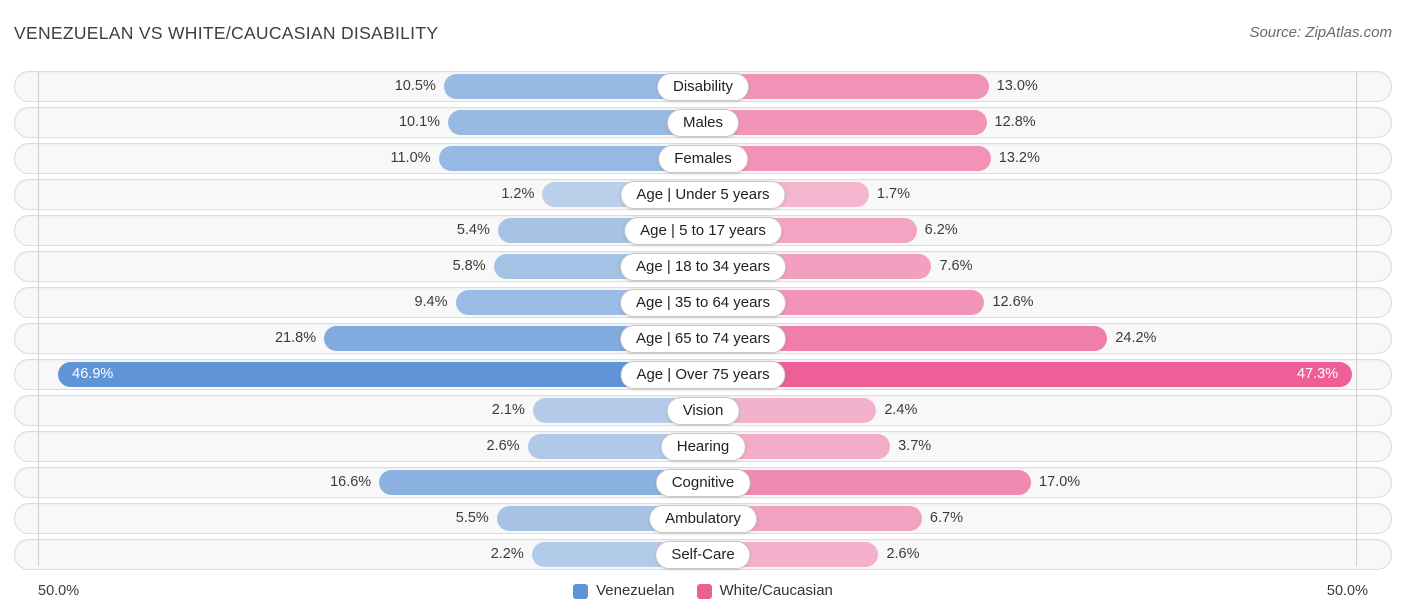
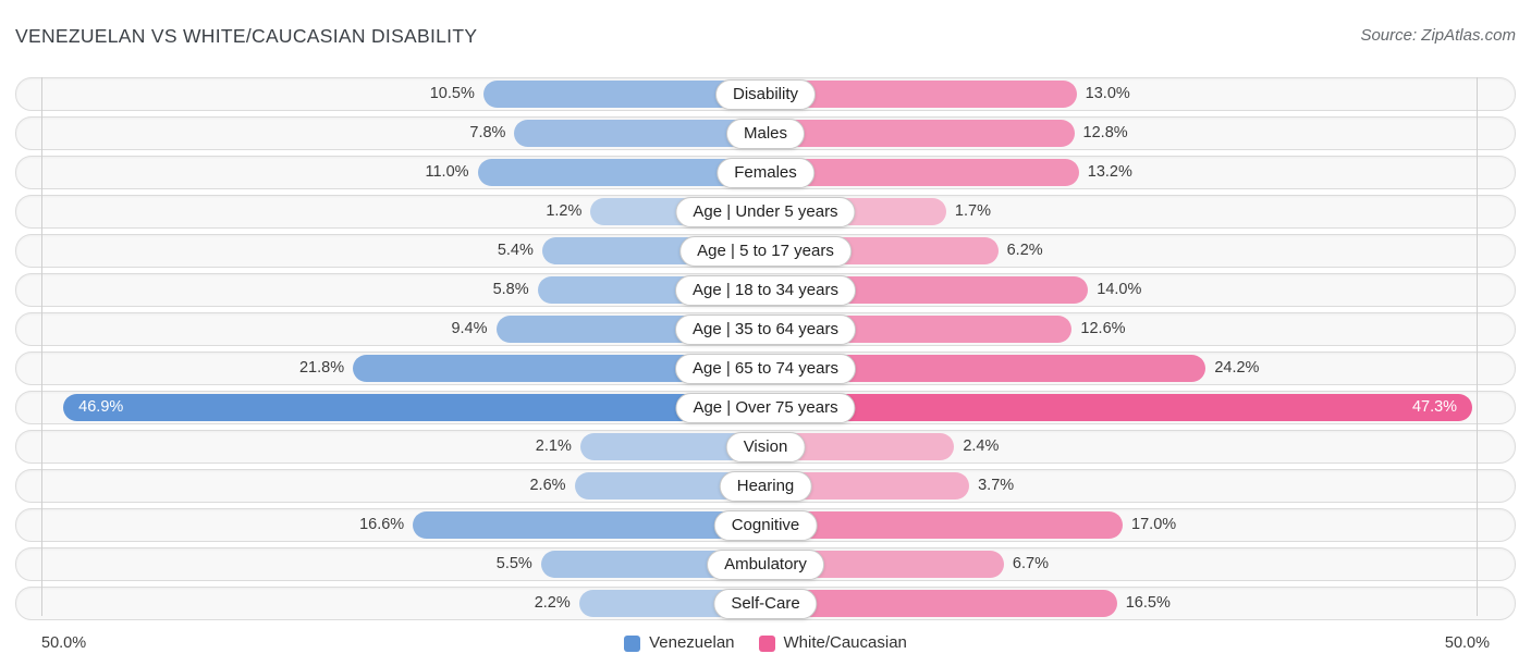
Venezuelan/Males: 10.1% -> 7.8%
White/Caucasian/Age | 18 to 34 years: 7.6% -> 14.0%
White/Caucasian/Self-Care: 2.6% -> 16.5%
